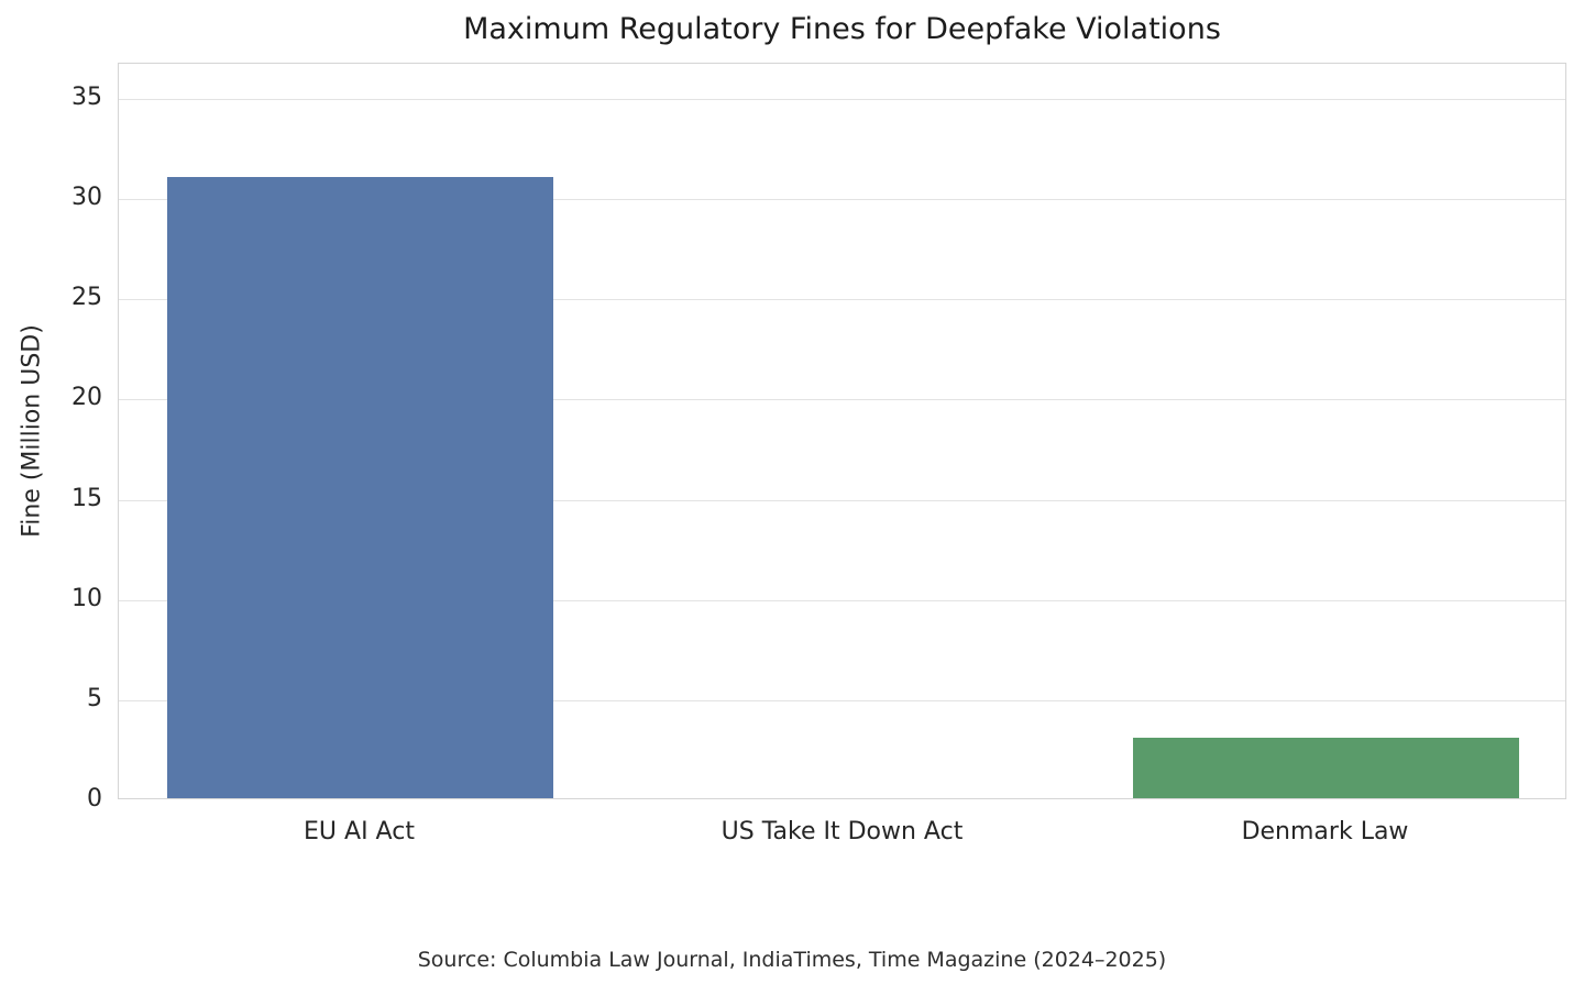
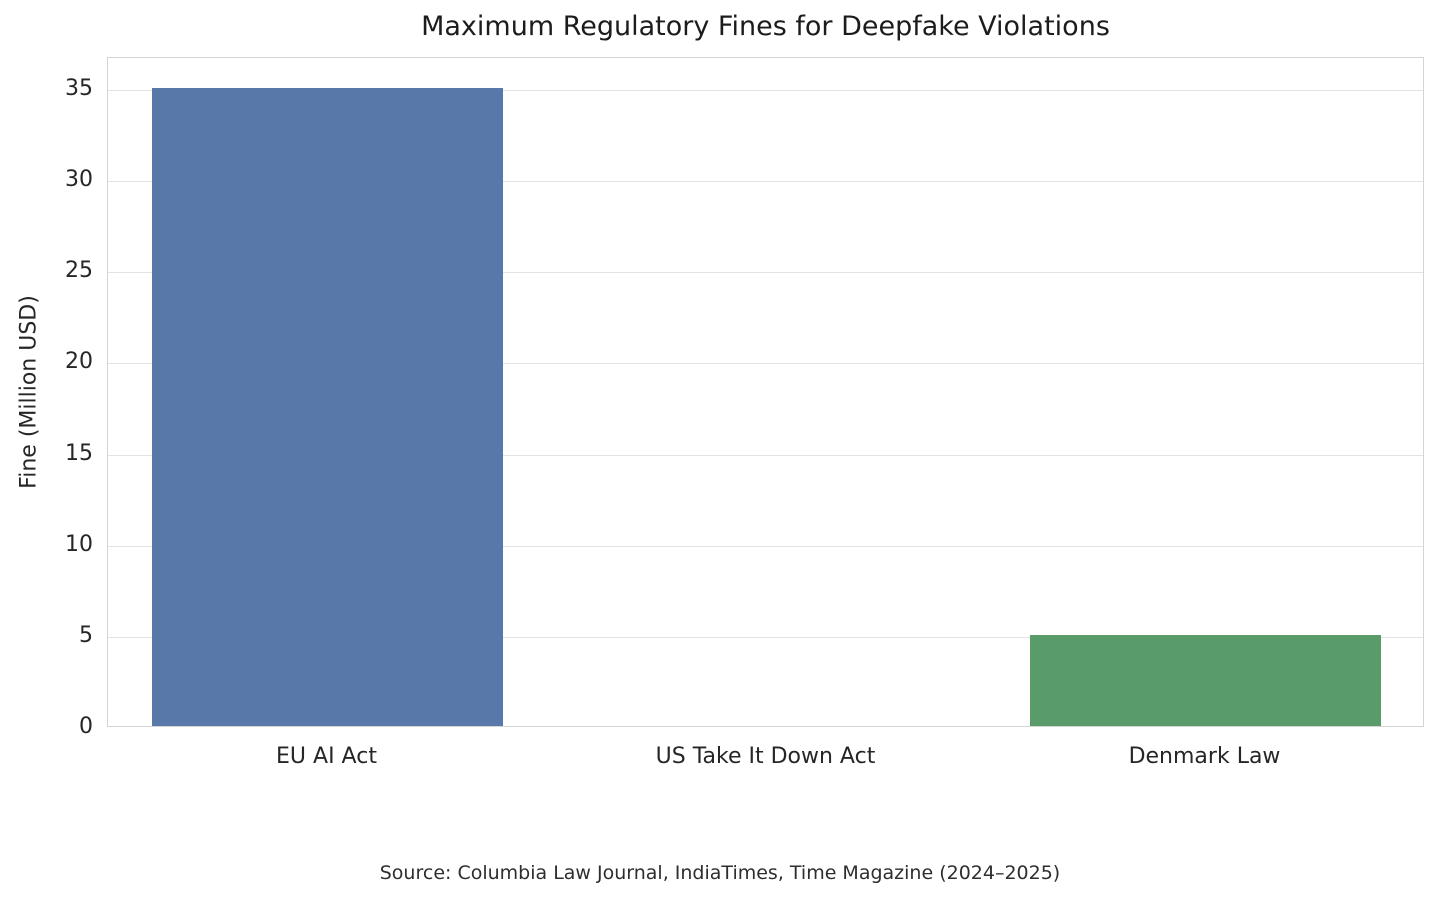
EU AI Act: 31 -> 35
Denmark Law: 3 -> 5
